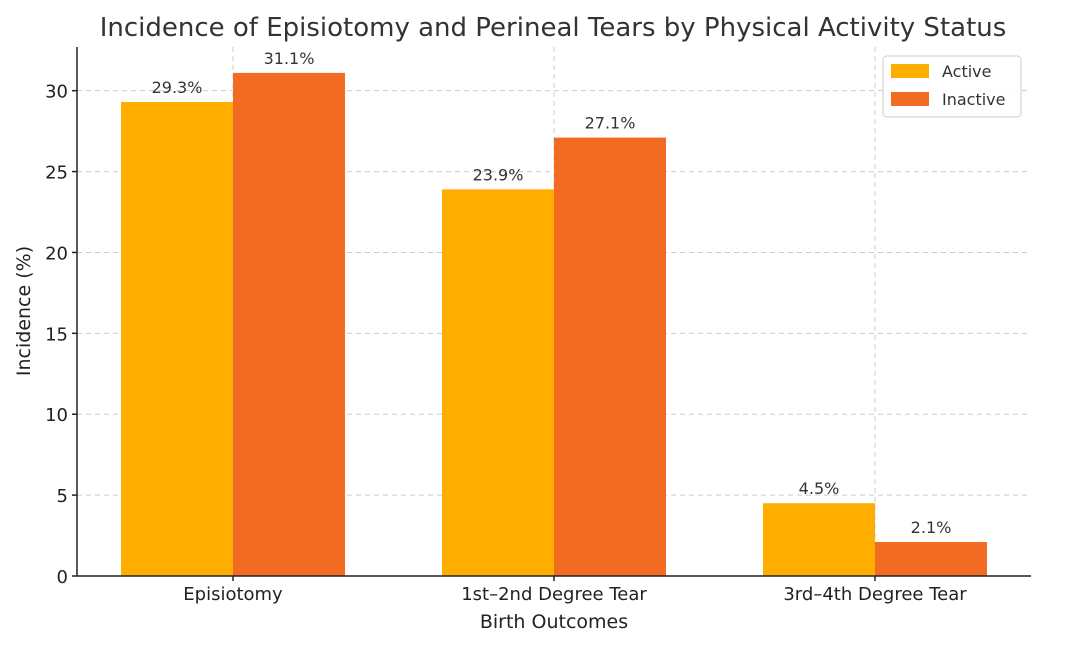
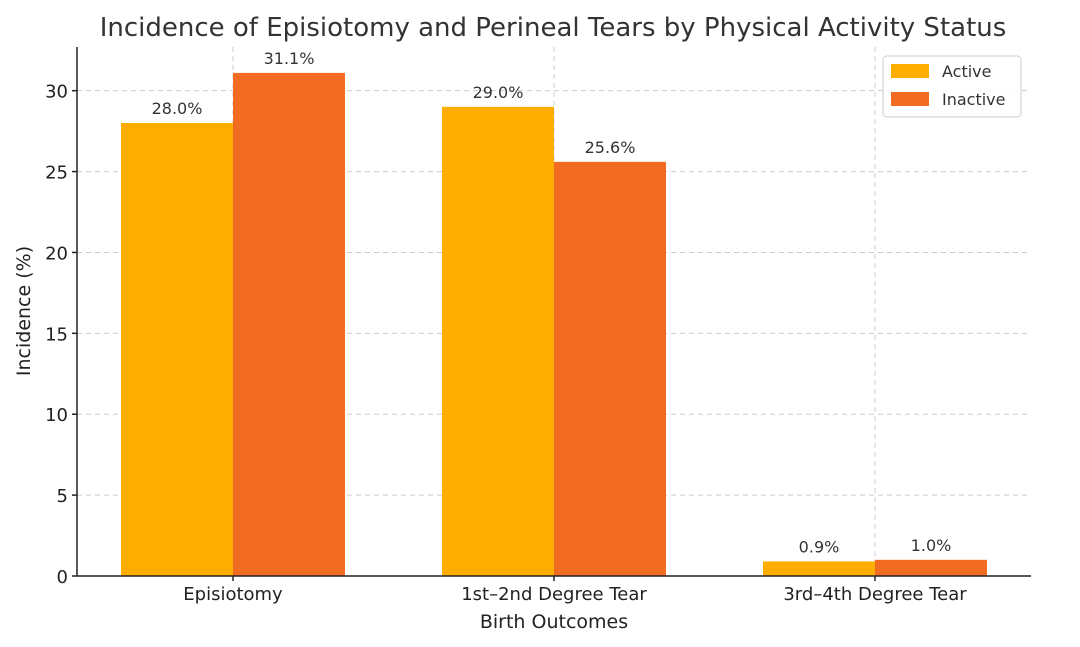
Active/Episiotomy: 29.3% -> 28.0%
Active/1st–2nd Degree Tear: 23.9% -> 29.0%
Inactive/1st–2nd Degree Tear: 27.1% -> 25.6%
Active/3rd–4th Degree Tear: 4.5% -> 0.9%
Inactive/3rd–4th Degree Tear: 2.1% -> 1.0%
